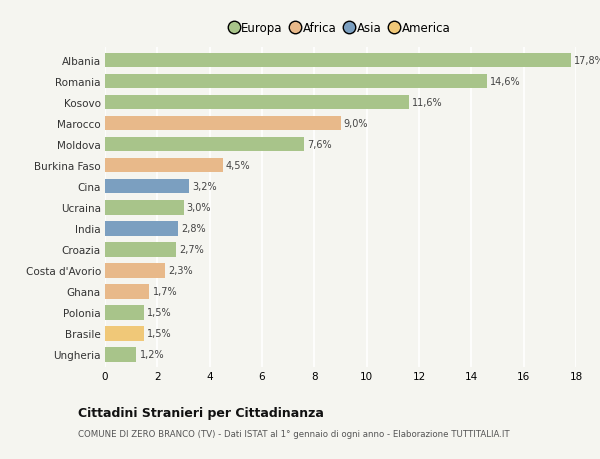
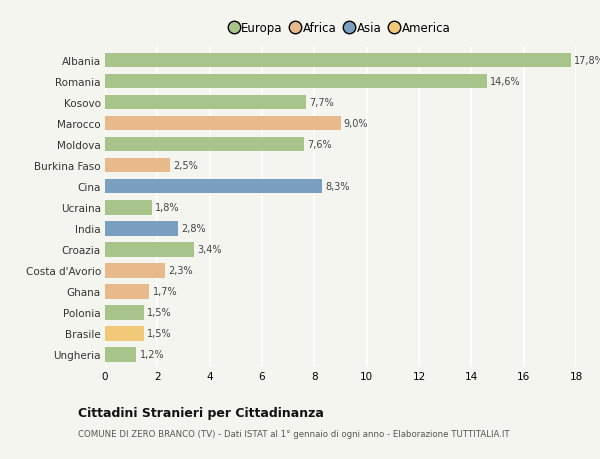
Kosovo: 11,6% -> 7,7%
Burkina Faso: 4,5% -> 2,5%
Cina: 3,2% -> 8,3%
Ucraina: 3,0% -> 1,8%
Croazia: 2,7% -> 3,4%
